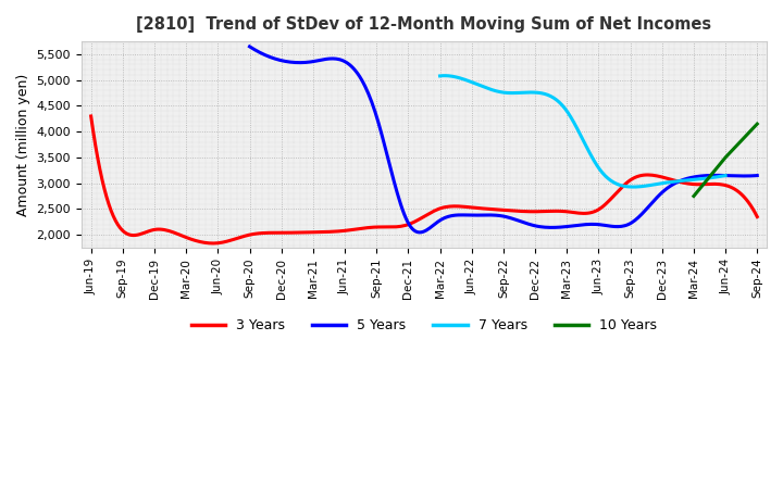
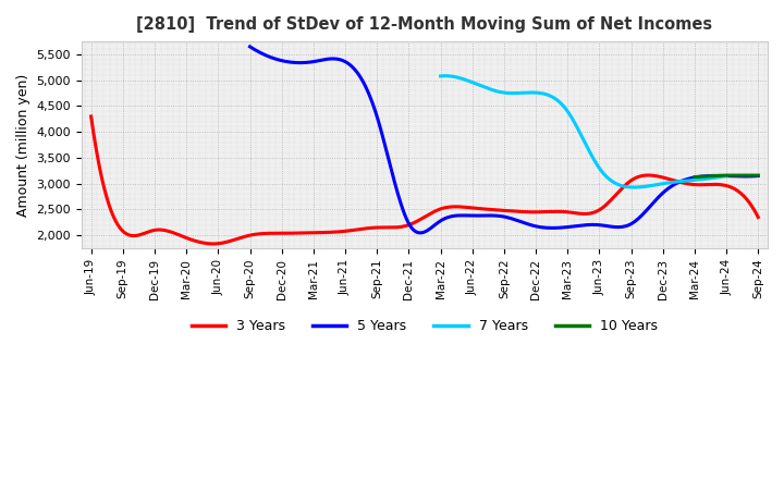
10 Years/Mar-24: 2,750 -> 3,130
10 Years/Jun-24: 3,500 -> 3,160
10 Years/Sep-24: 4,150 -> 3,160
